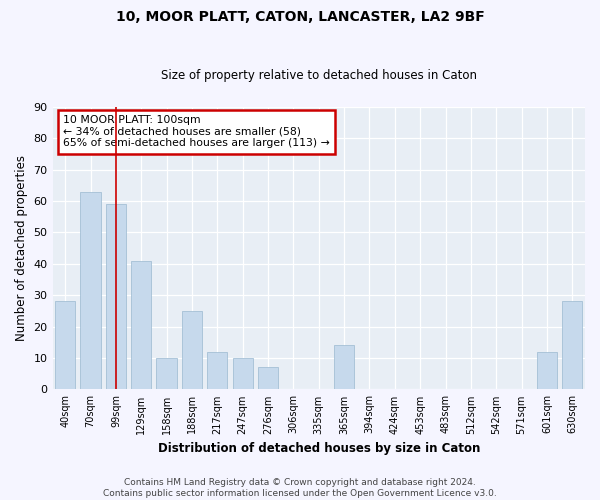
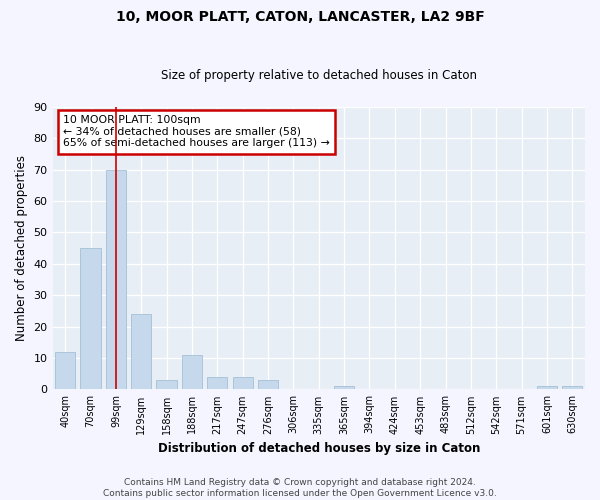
40sqm: 28 -> 12
70sqm: 63 -> 45
99sqm: 59 -> 70
129sqm: 41 -> 24
158sqm: 10 -> 3
188sqm: 25 -> 11
217sqm: 12 -> 4
247sqm: 10 -> 4
276sqm: 7 -> 3
365sqm: 14 -> 1
601sqm: 12 -> 1
630sqm: 28 -> 1
